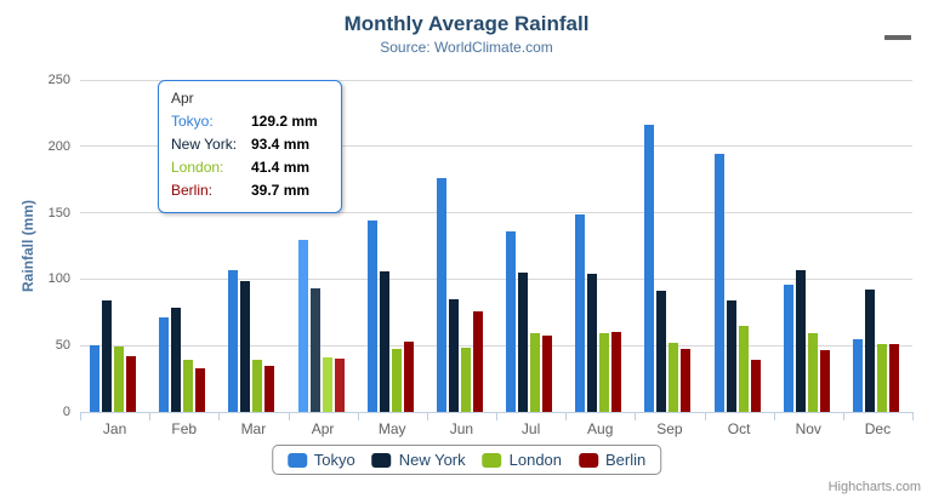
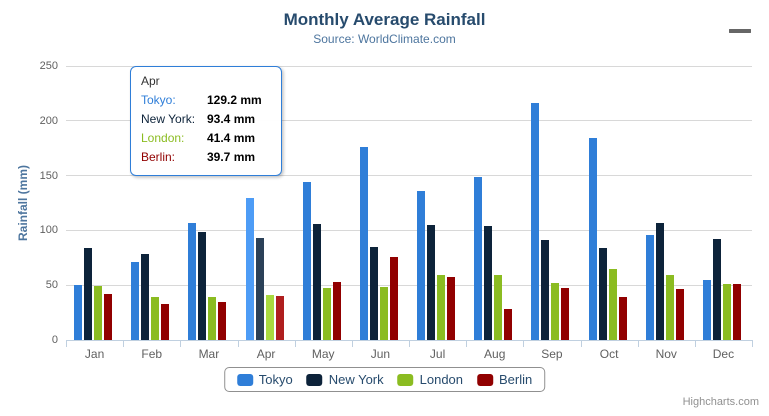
Berlin/Aug: 60 -> 28
Tokyo/Oct: 194 -> 184
